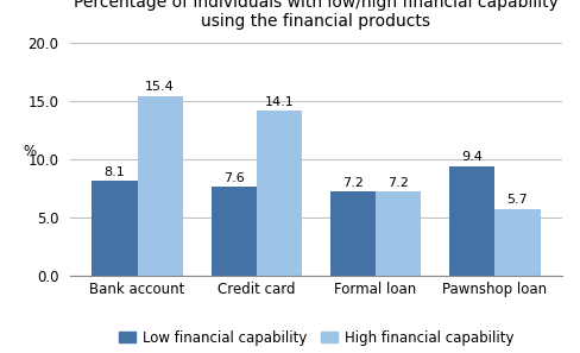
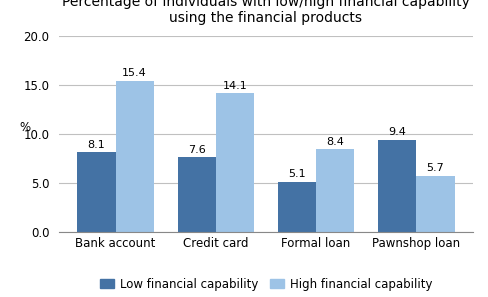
Low financial capability/Formal loan: 7.2 -> 5.1
High financial capability/Formal loan: 7.2 -> 8.4
